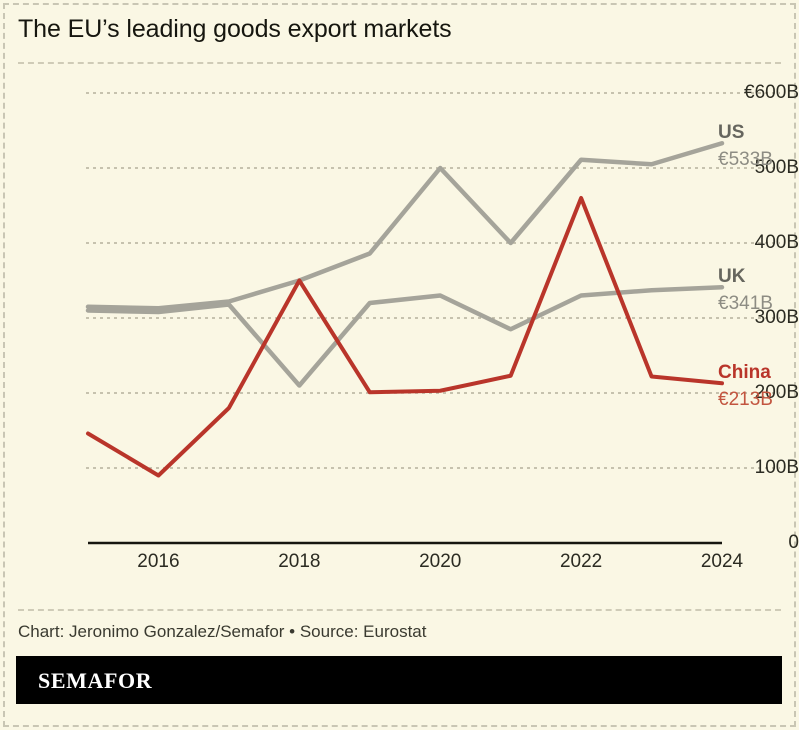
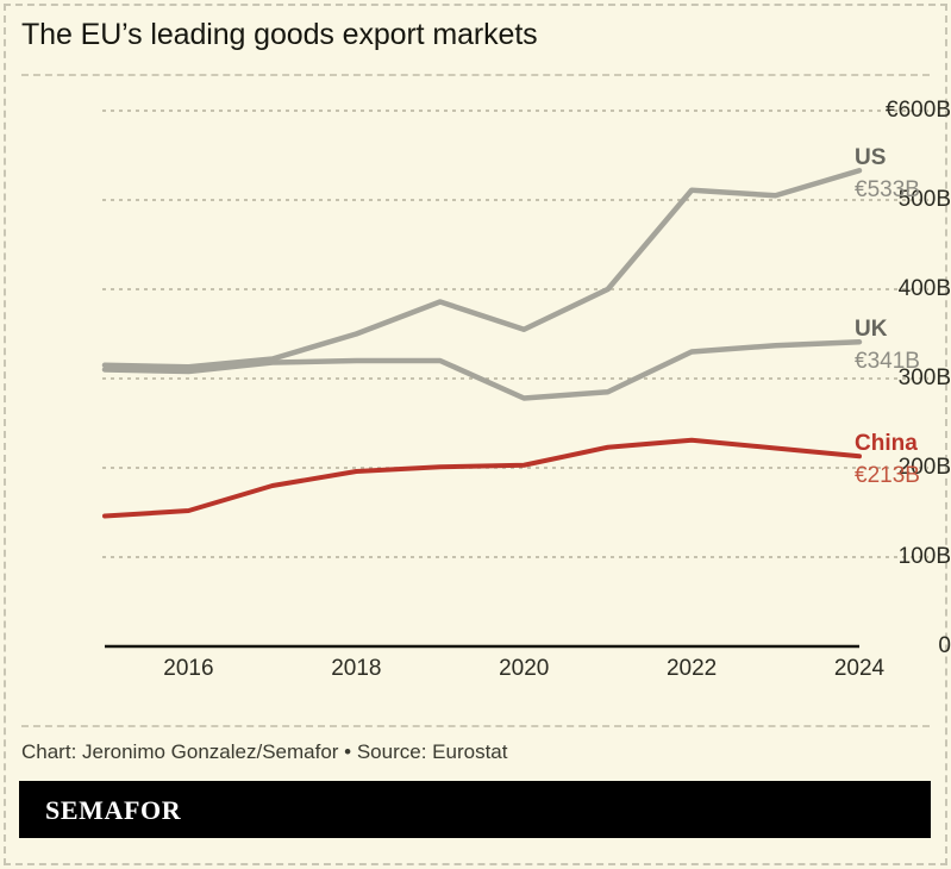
China/2016: €90B -> €150B
UK/2018: €210B -> €320B
China/2018: €350B -> €200B
US/2020: €500B -> €360B
UK/2020: €330B -> €280B
China/2022: €460B -> €230B
